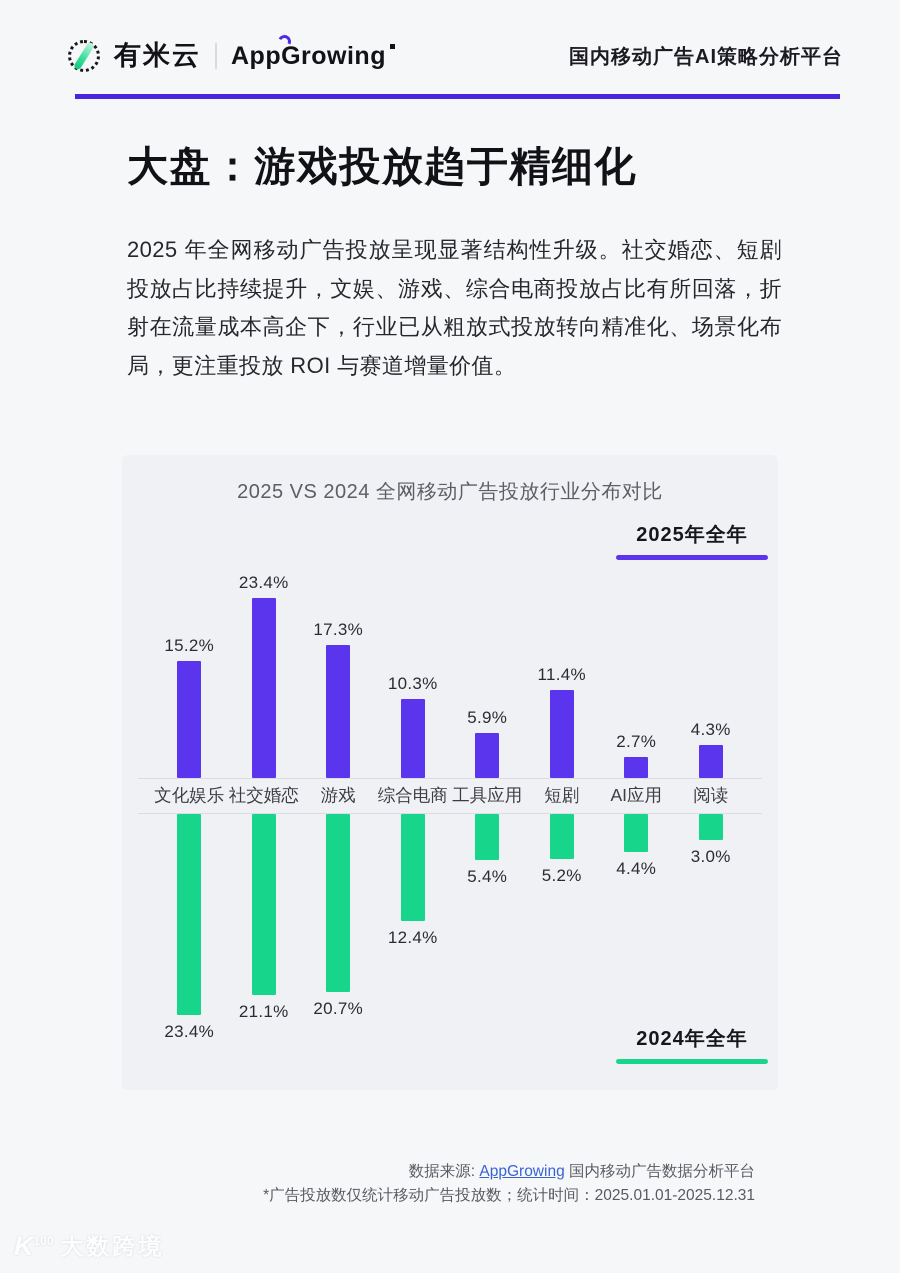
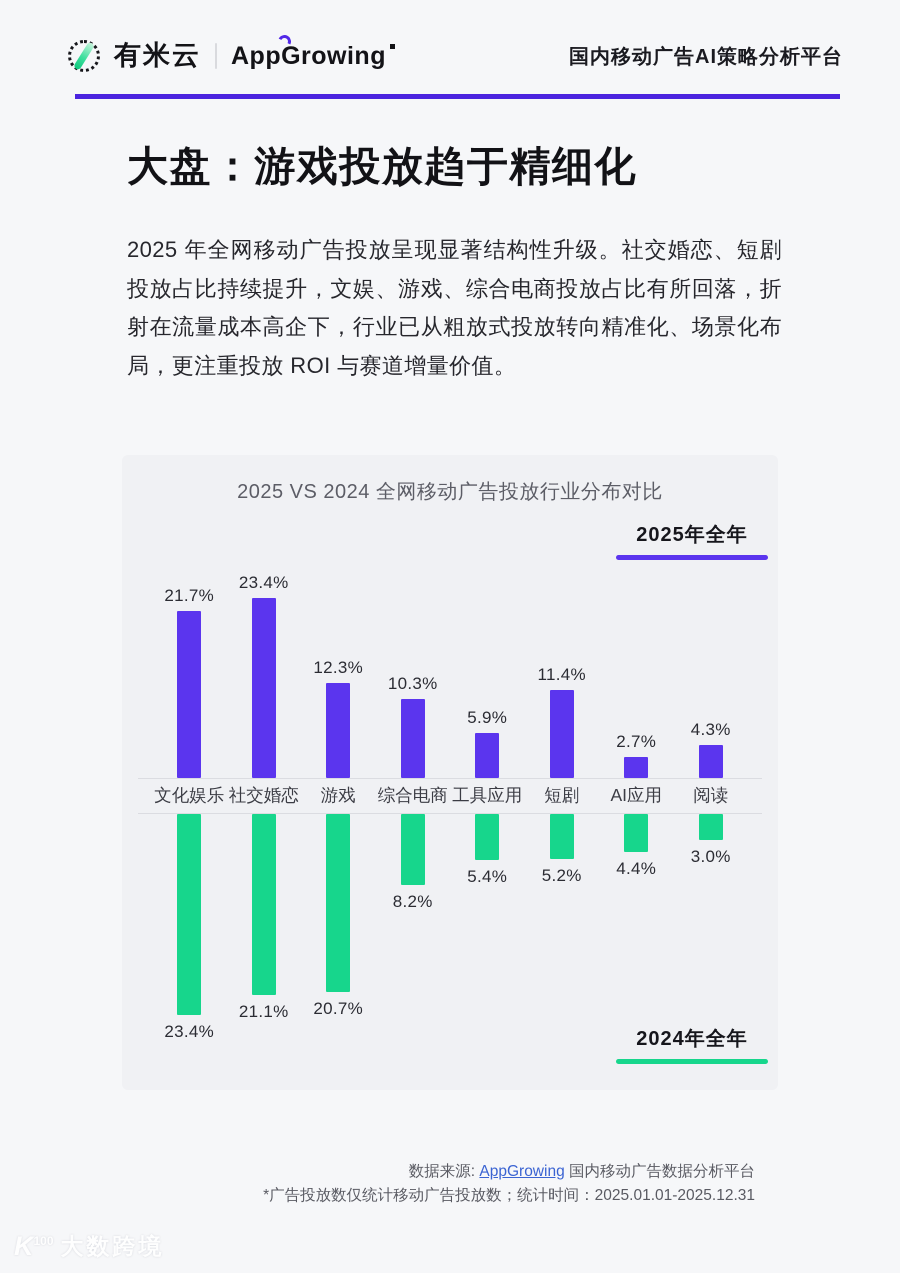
2025年全年/文化娱乐: 15.2% -> 21.7%
2025年全年/游戏: 17.3% -> 12.3%
2024年全年/综合电商: 12.4% -> 8.2%
